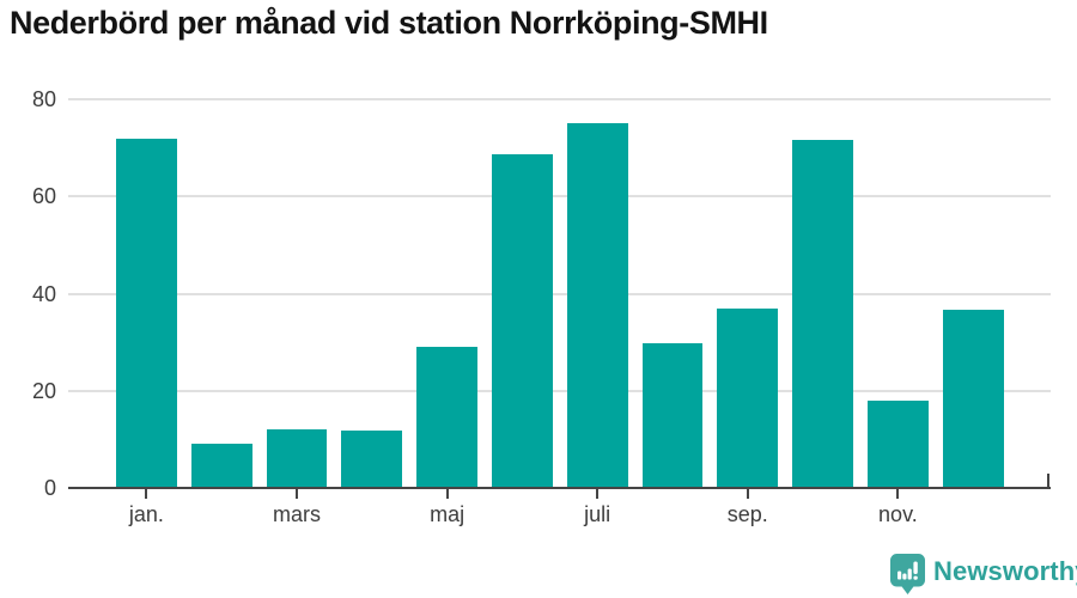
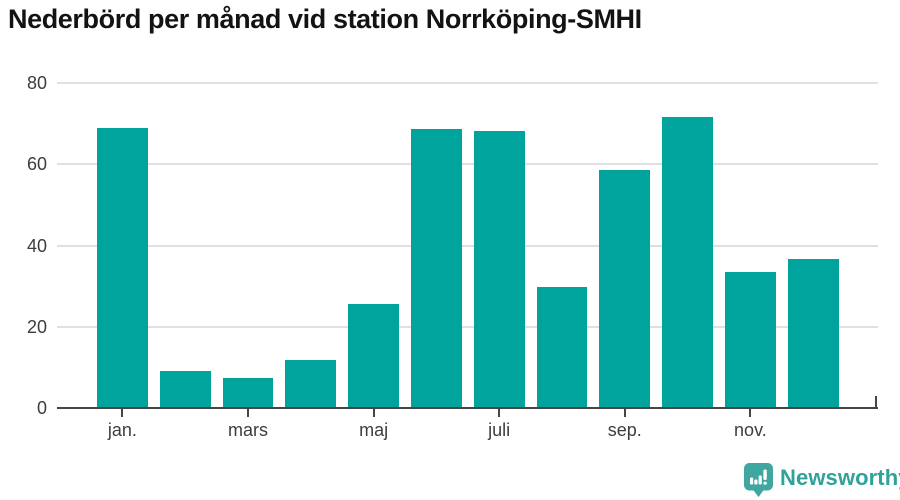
jan.: 72 -> 69
mars: 12 -> 7
maj: 29 -> 26
juli: 75 -> 68
sep.: 37 -> 59
nov.: 18 -> 34
